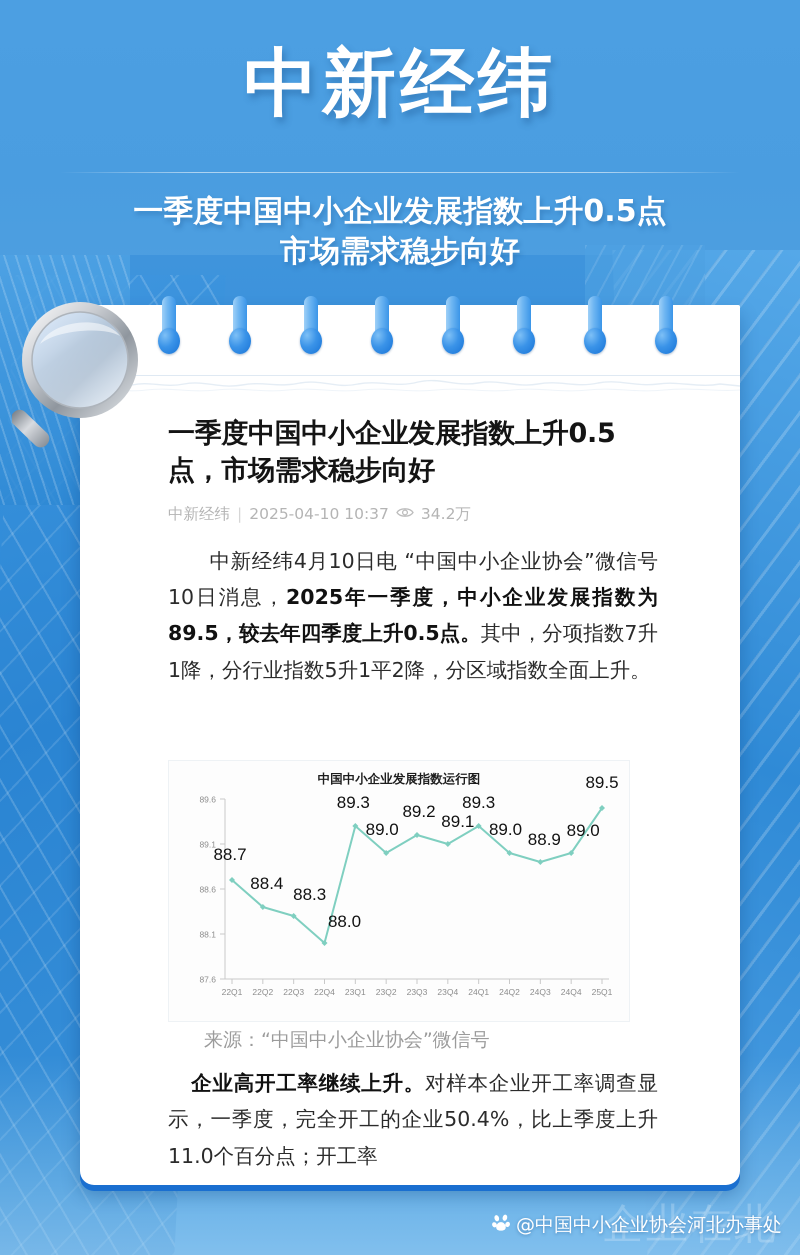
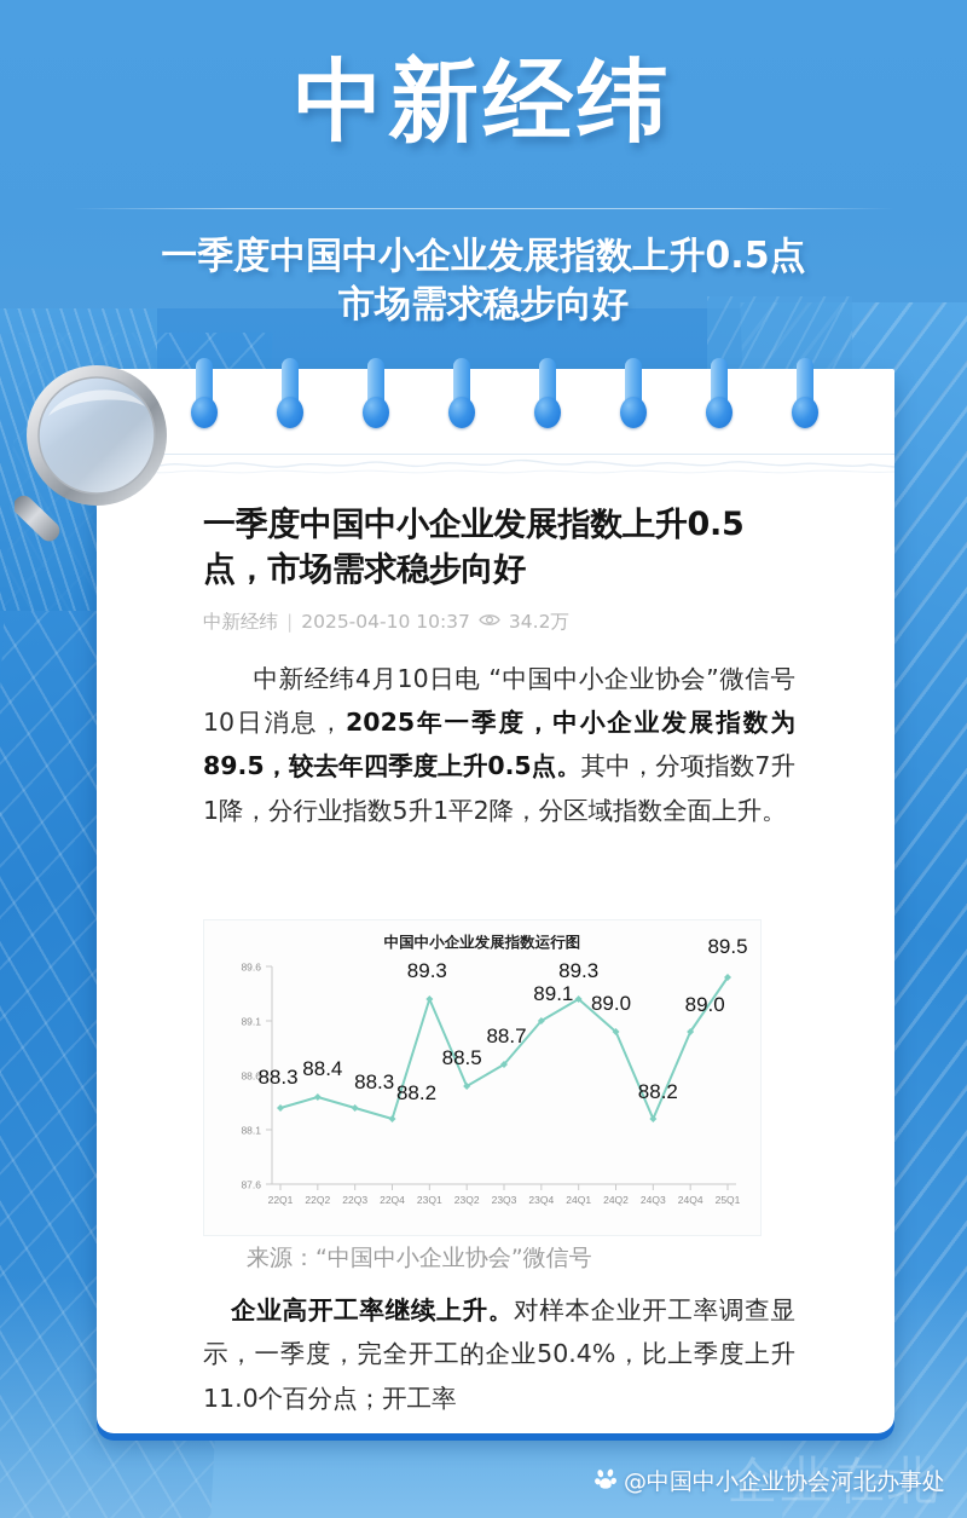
22Q1: 88.7 -> 88.3
22Q4: 88.0 -> 88.2
23Q2: 89.0 -> 88.5
23Q3: 89.2 -> 88.7
24Q3: 88.9 -> 88.2
